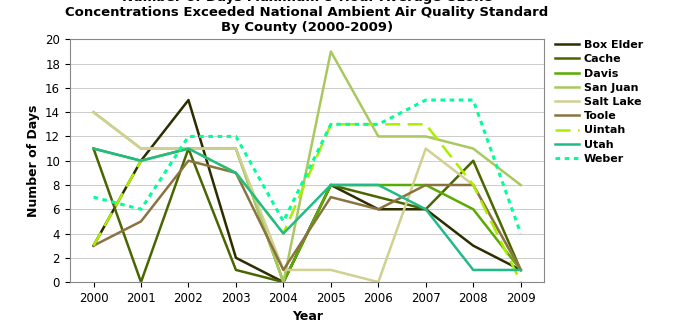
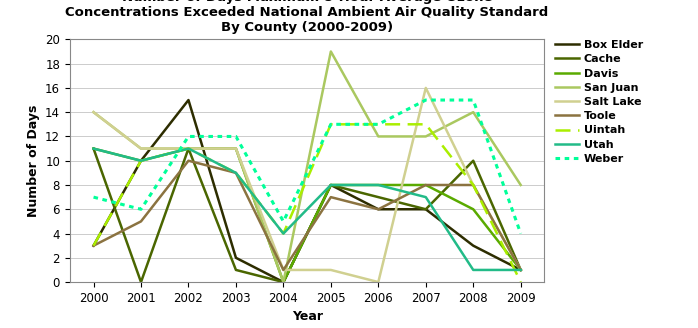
Salt Lake/2007: 11 -> 16
Utah/2007: 6 -> 7
San Juan/2008: 11 -> 14
